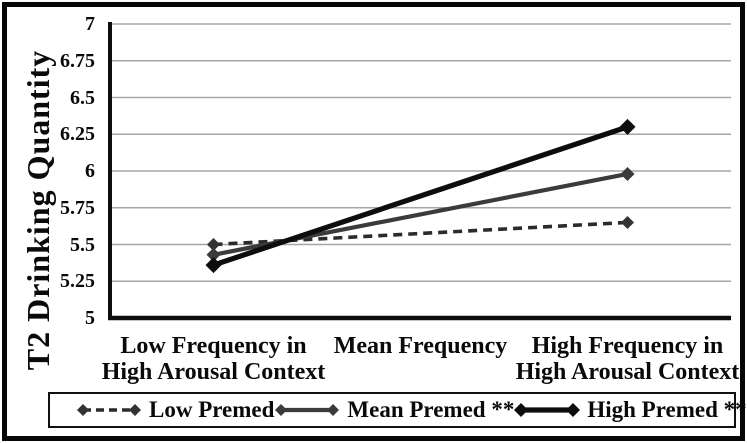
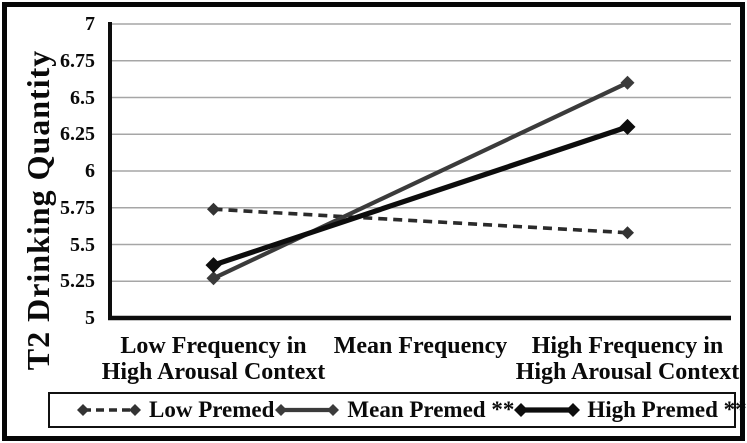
Low Premed/Low Frequency in High Arousal Context: 5.50 -> 5.74
Mean Premed **/Low Frequency in High Arousal Context: 5.43 -> 5.27
Low Premed/High Frequency in High Arousal Context: 5.65 -> 5.58
Mean Premed **/High Frequency in High Arousal Context: 5.98 -> 6.60
